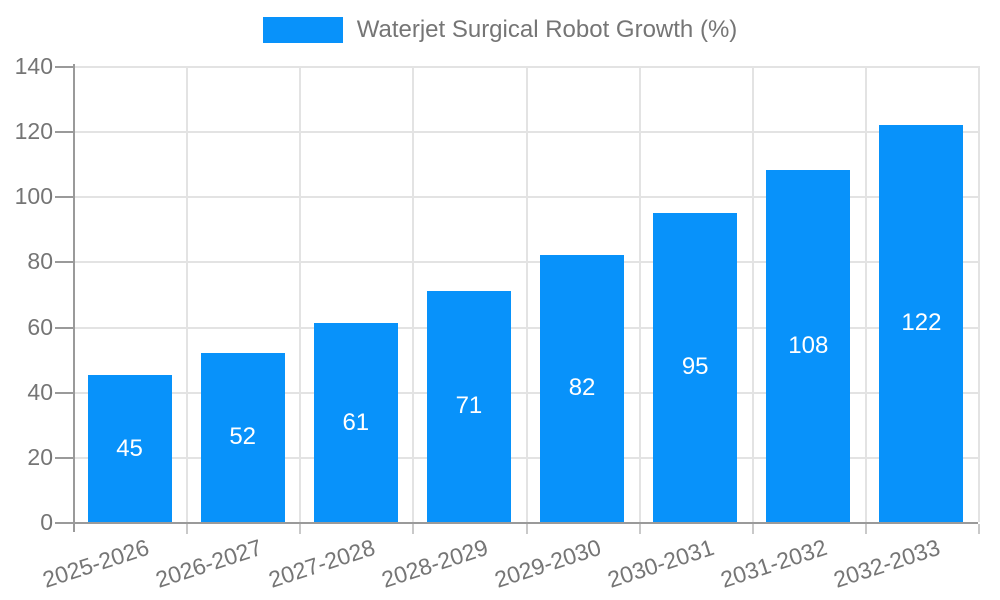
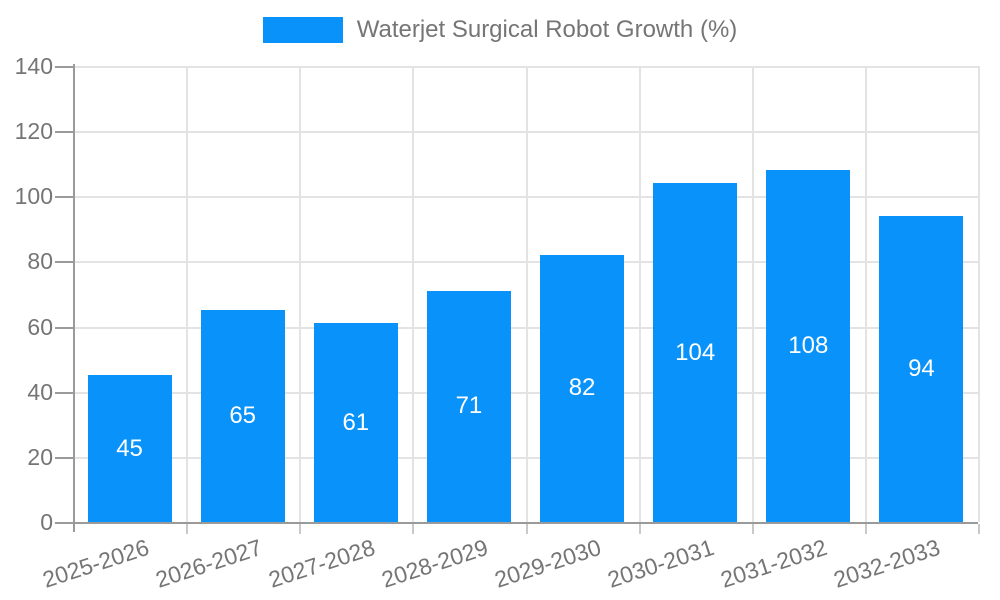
2026-2027: 52 -> 65
2030-2031: 95 -> 104
2032-2033: 122 -> 94
